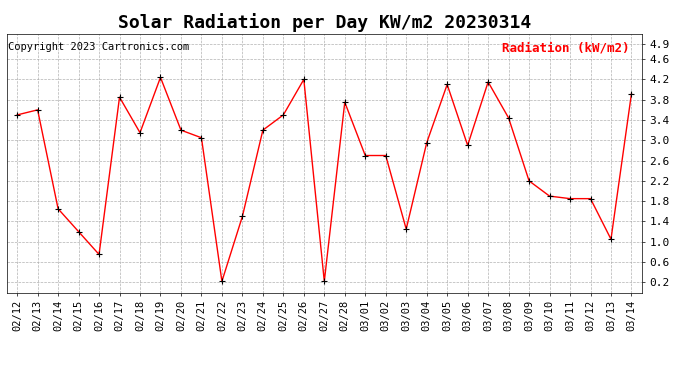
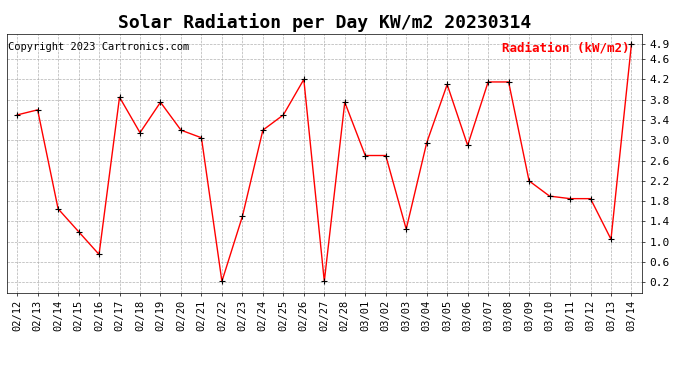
02/19: 4.24 -> 3.75
03/08: 3.44 -> 4.15
03/14: 3.92 -> 4.90
